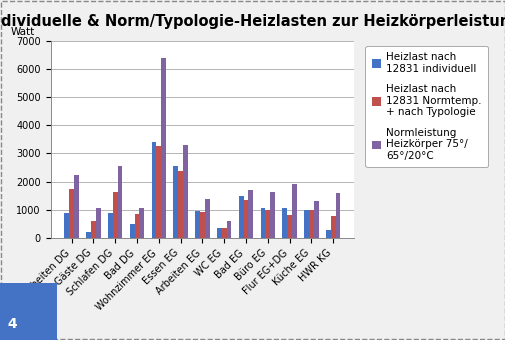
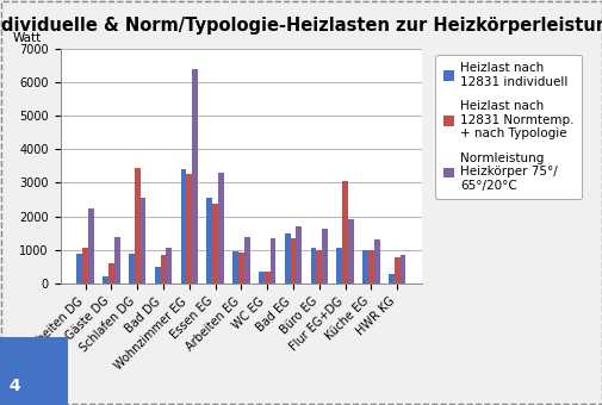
Heizlast nach 12831 Normtemp. + nach Typologie/Arbeiten DG: 1750 -> 1050
Normleistung Heizkörper 75°/ 65°/20°C/Gäste DG: 1050 -> 1400
Heizlast nach 12831 Normtemp. + nach Typologie/Schlafen DG: 1650 -> 3450
Normleistung Heizkörper 75°/ 65°/20°C/WC EG: 600 -> 1350
Heizlast nach 12831 Normtemp. + nach Typologie/Flur EG+DG: 800 -> 3050
Normleistung Heizkörper 75°/ 65°/20°C/HWR KG: 1600 -> 850
